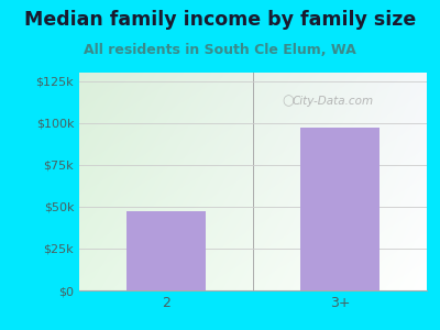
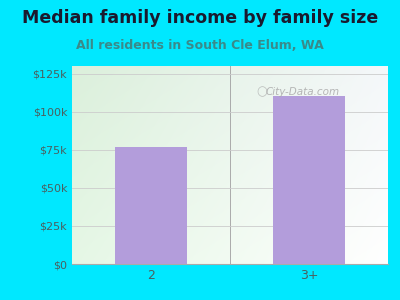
2: $47k -> $77k
3+: $97k -> $110k
